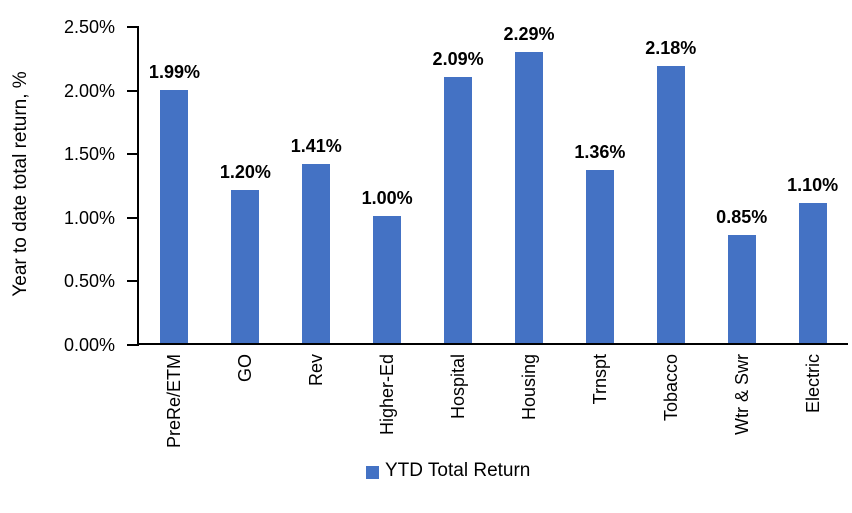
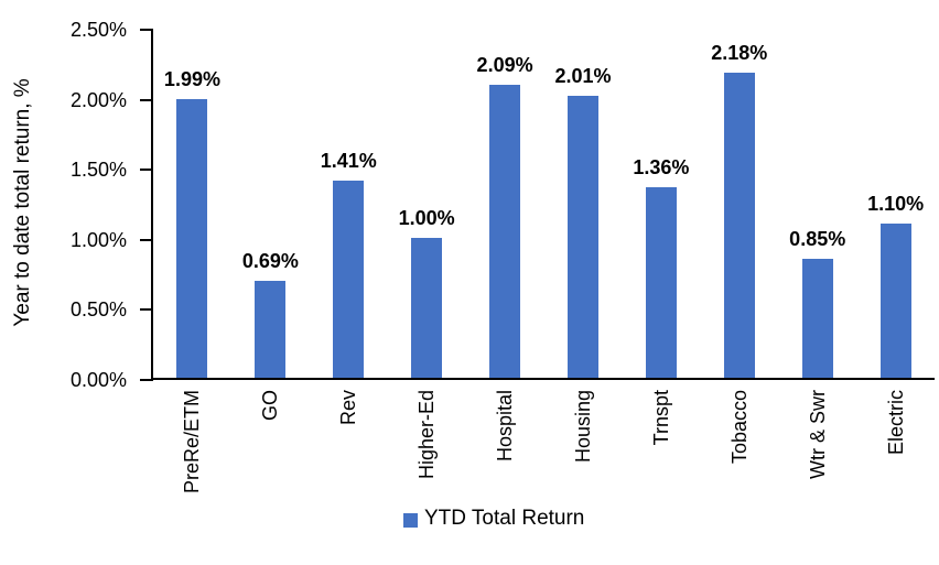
GO: 1.20% -> 0.69%
Housing: 2.29% -> 2.01%
